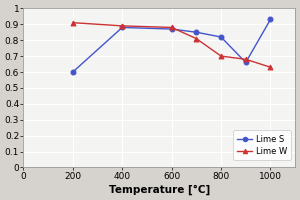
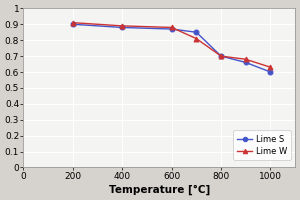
Lime S/200: 0.60 -> 0.90
Lime S/800: 0.82 -> 0.70
Lime S/1000: 0.93 -> 0.60
